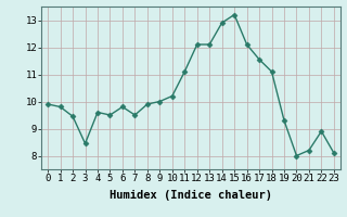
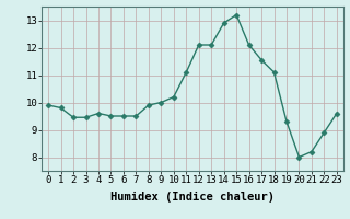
3: 8.45 -> 9.45
6: 9.80 -> 9.50
23: 8.10 -> 9.60
